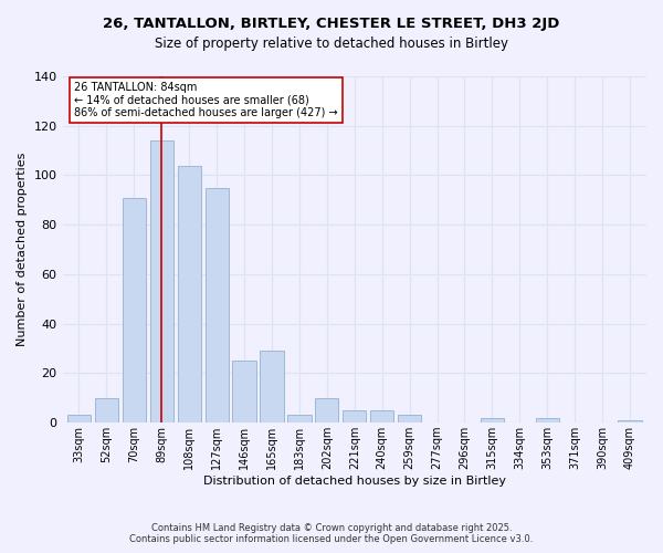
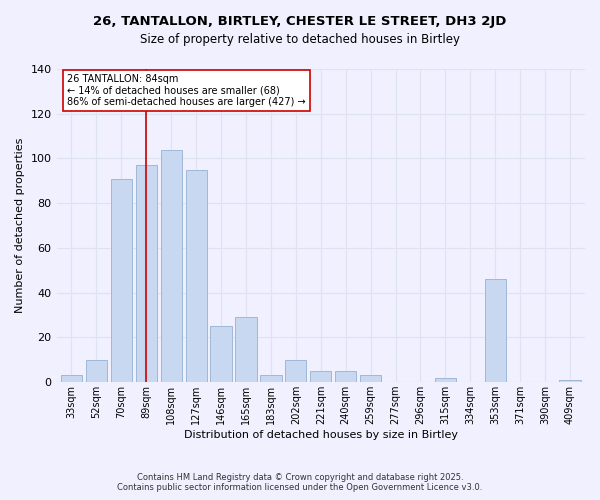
89sqm: 114 -> 97
353sqm: 2 -> 46
